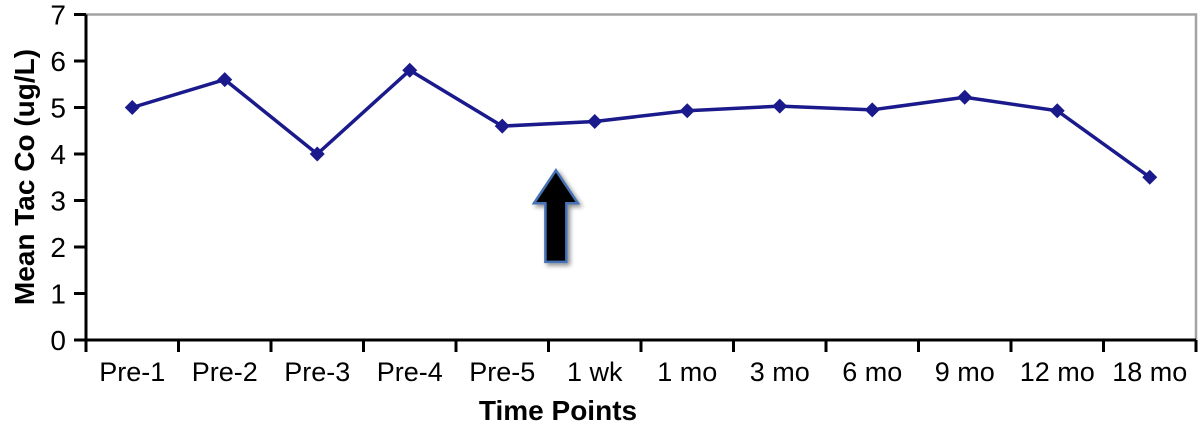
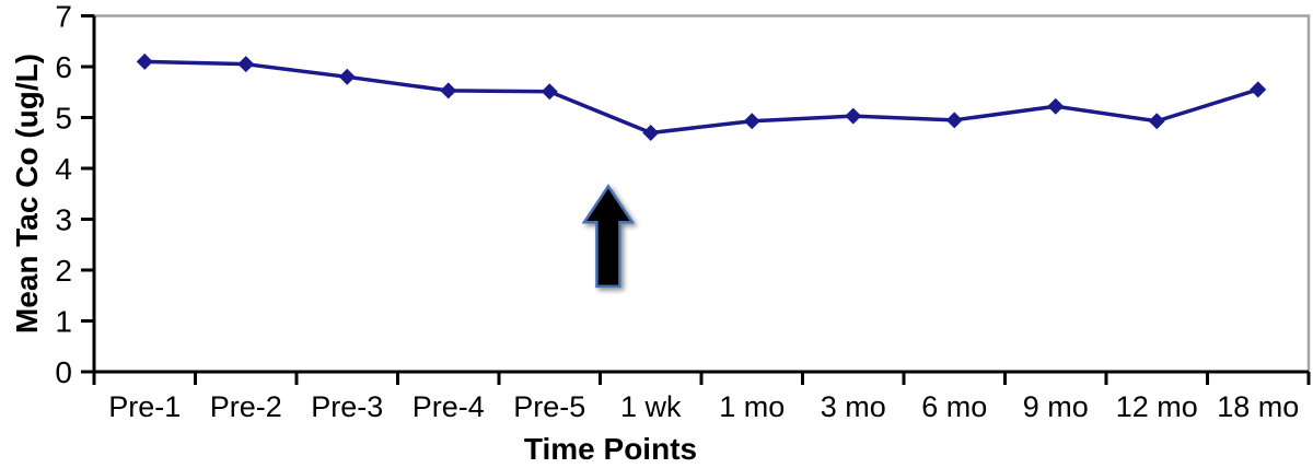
Pre-1: 5.0 -> 6.1
Pre-2: 5.6 -> 6.0
Pre-3: 4.0 -> 5.8
Pre-4: 5.8 -> 5.5
Pre-5: 4.6 -> 5.5
18 mo: 3.5 -> 5.5
